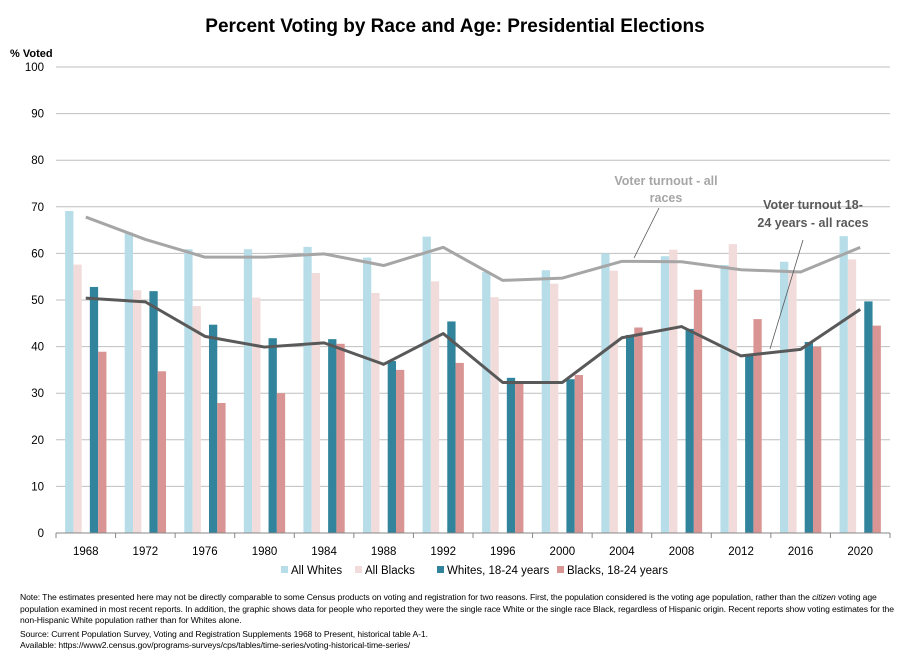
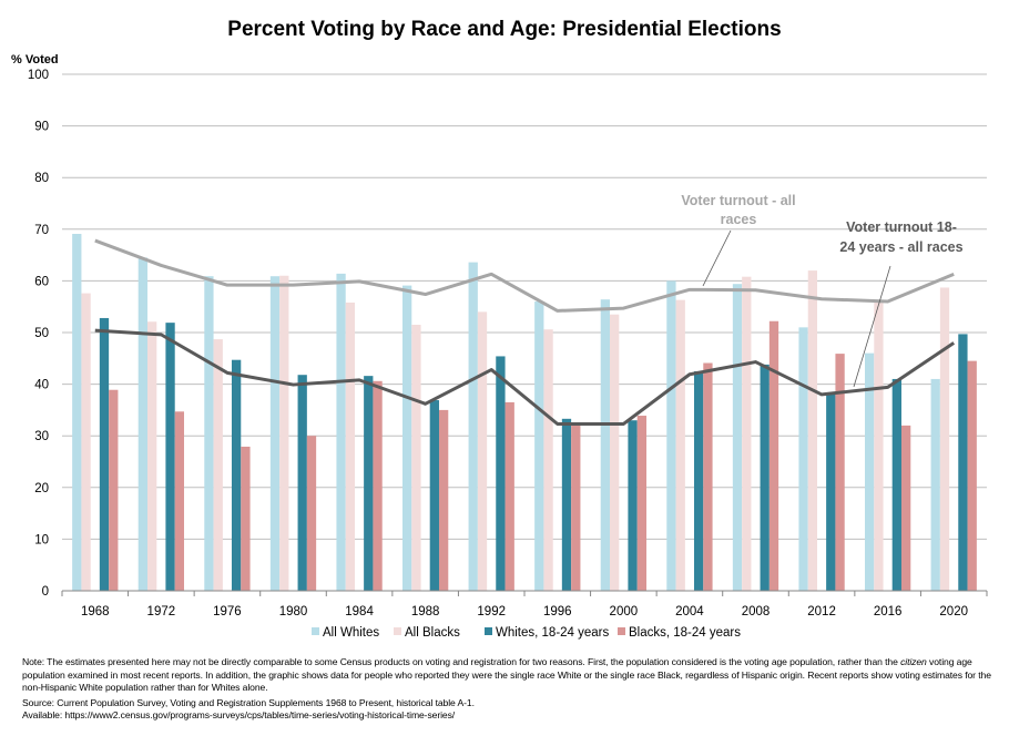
All Blacks/1980: 50 -> 61
All Whites/2012: 58 -> 51
All Whites/2016: 58 -> 46
Blacks, 18-24 years/2016: 40 -> 32
All Whites/2020: 64 -> 41
